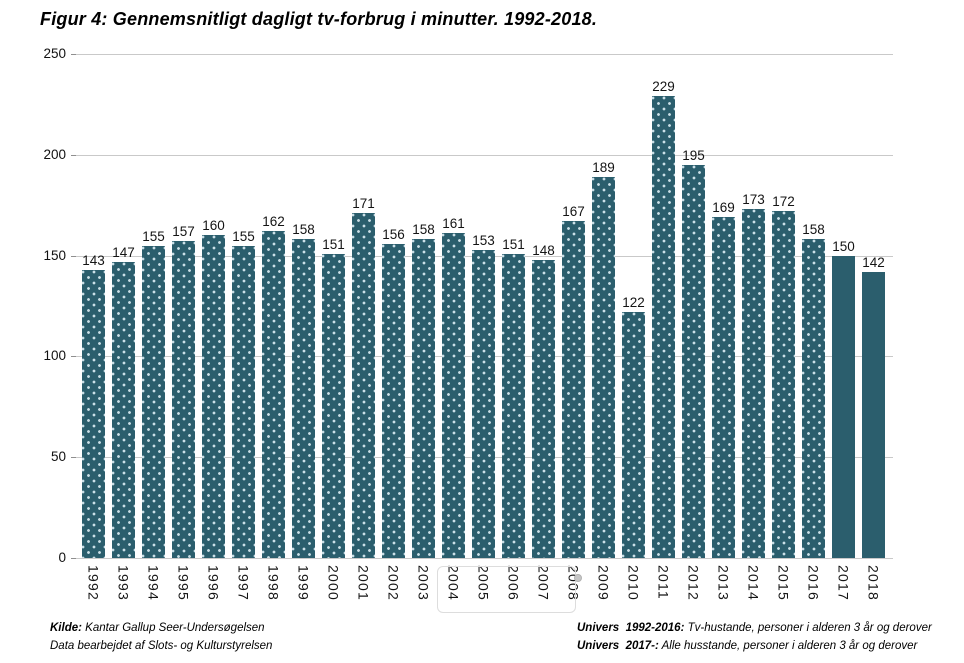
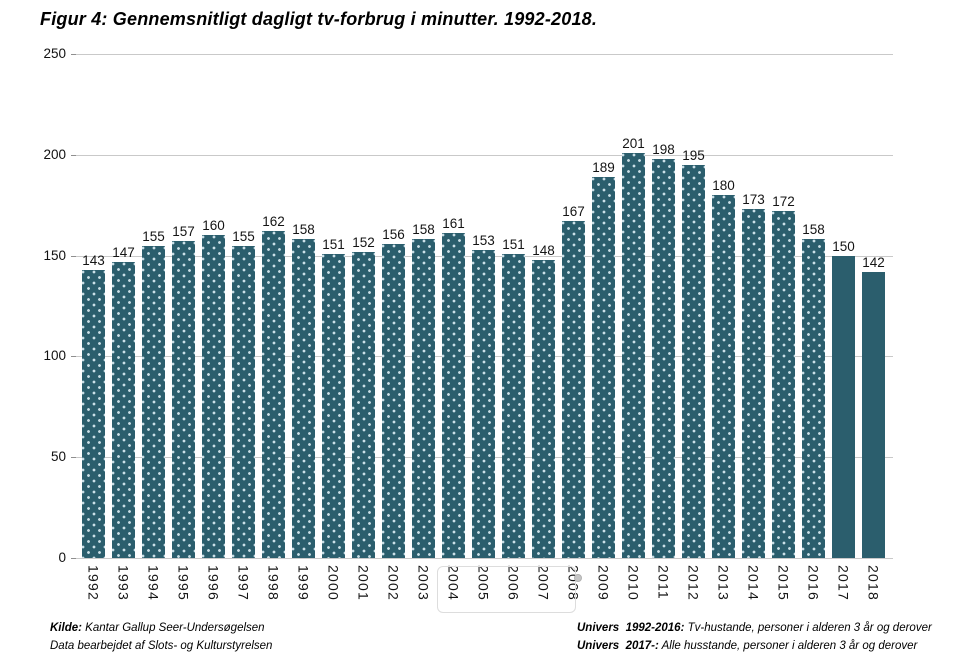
2001: 171 -> 152
2010: 122 -> 201
2011: 229 -> 198
2013: 169 -> 180
